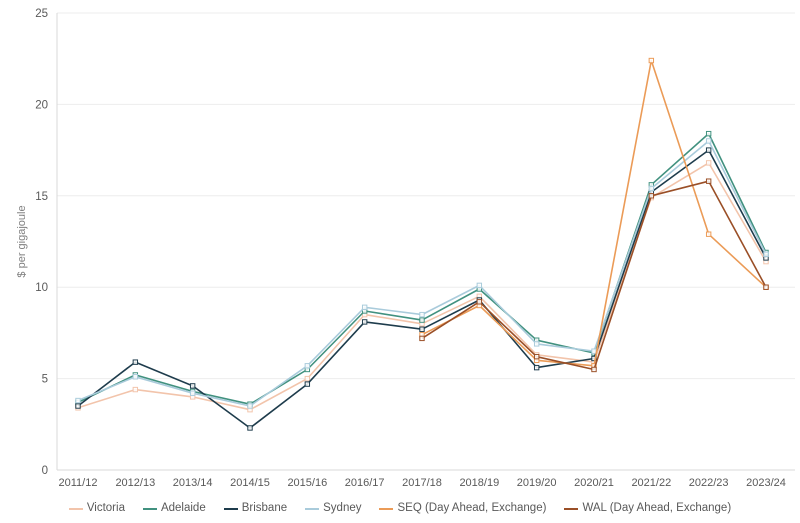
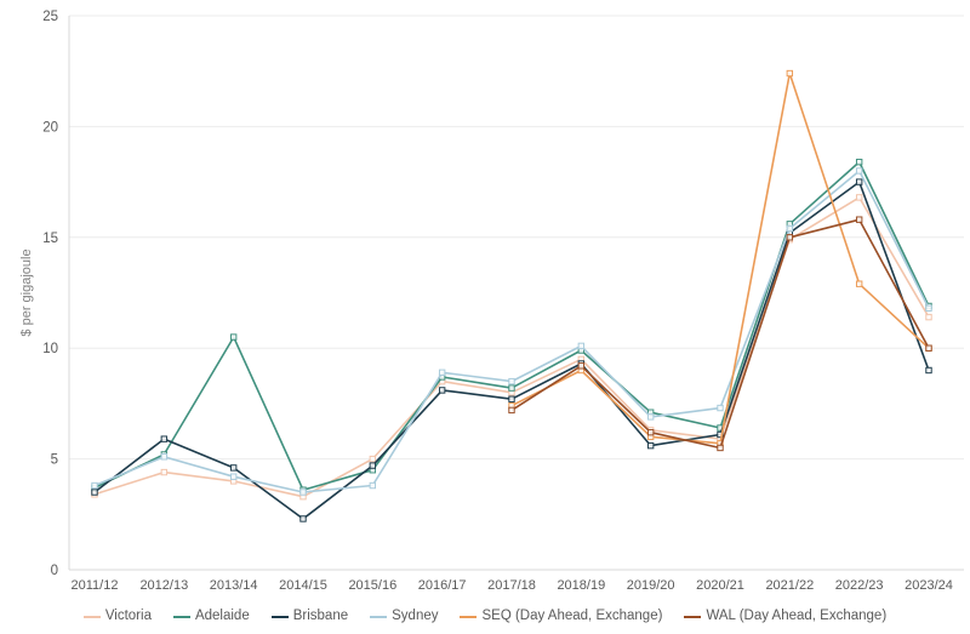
Adelaide/2013/14: 4.3 -> 10.5
Adelaide/2015/16: 5.5 -> 4.5
Sydney/2015/16: 5.7 -> 3.8
Sydney/2020/21: 6.5 -> 7.3
Brisbane/2023/24: 11.6 -> 9.0
